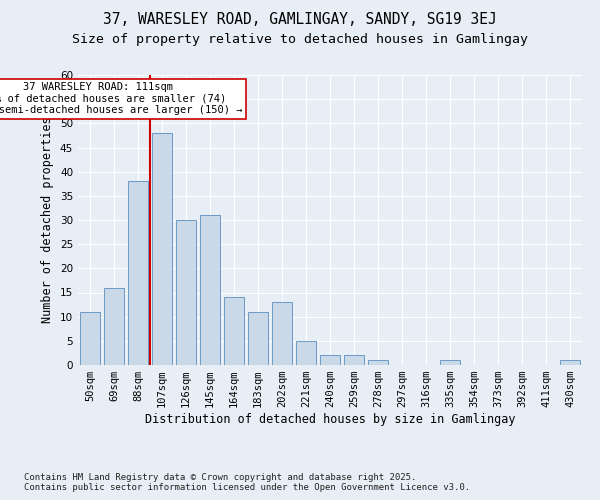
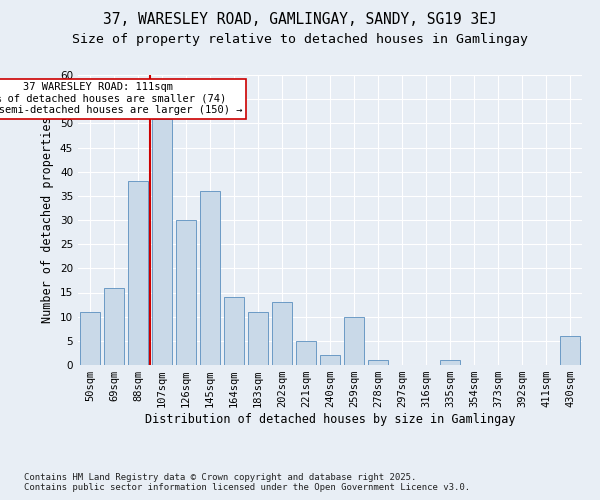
107sqm: 48 -> 51
145sqm: 31 -> 36
259sqm: 2 -> 10
430sqm: 1 -> 6
